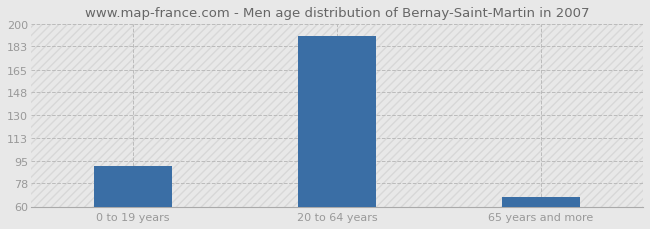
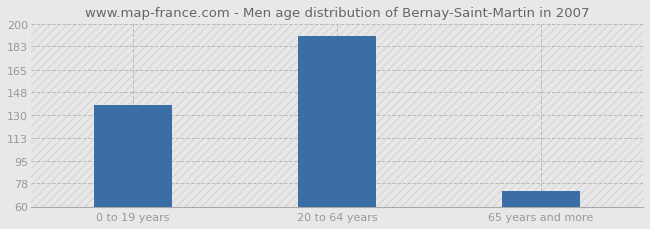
0 to 19 years: 91 -> 138
65 years and more: 67 -> 72
